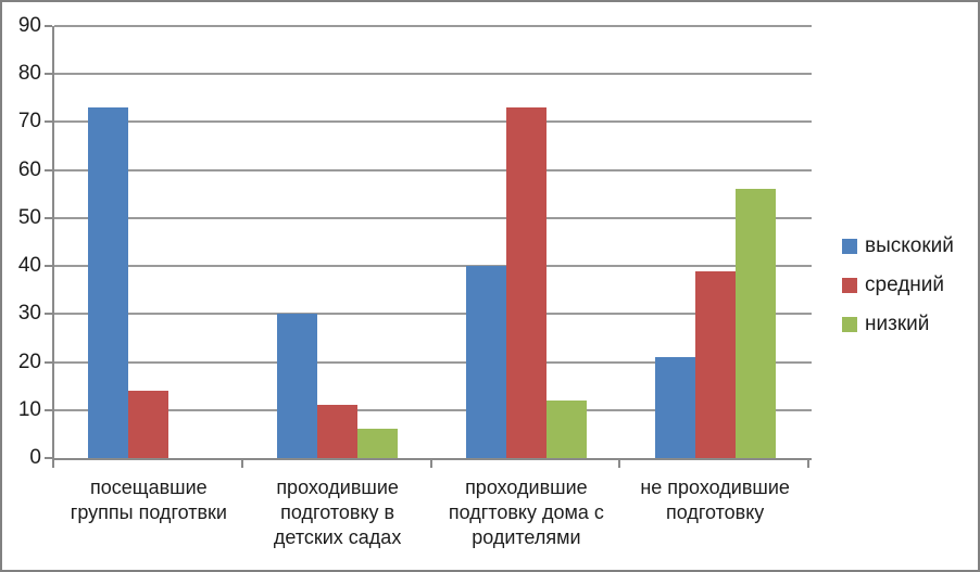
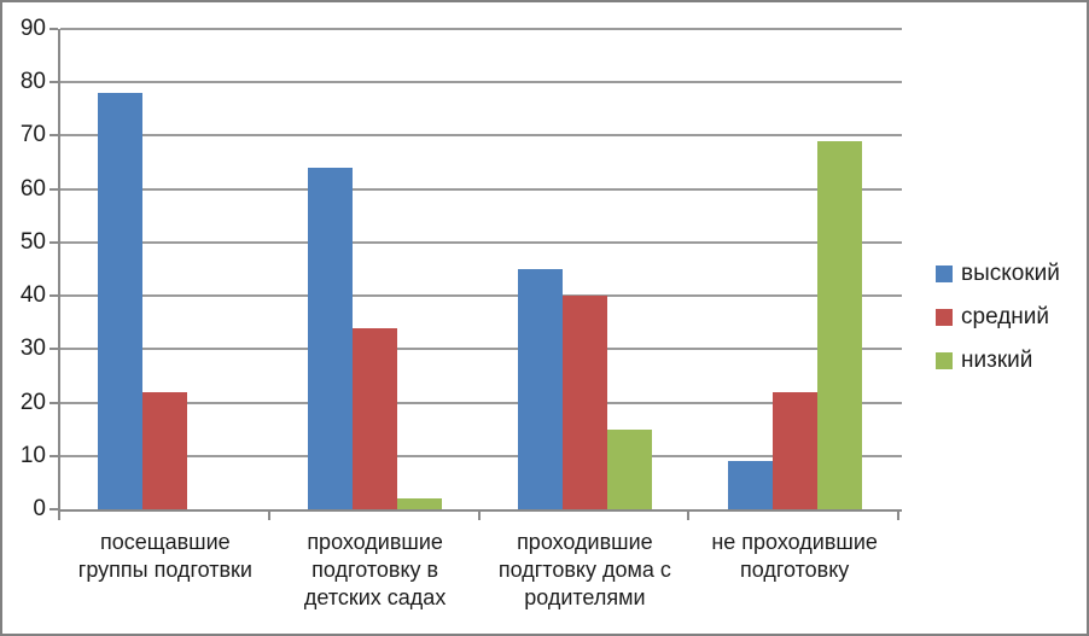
выскокий/посещавшие группы подготвки: 73 -> 78
средний/посещавшие группы подготвки: 14 -> 22
выскокий/проходившие подготовку в детских садах: 30 -> 64
средний/проходившие подготовку в детских садах: 11 -> 34
низкий/проходившие подготовку в детских садах: 6 -> 2
выскокий/проходившие подгтовку дома с родителями: 40 -> 45
средний/проходившие подгтовку дома с родителями: 73 -> 40
низкий/проходившие подгтовку дома с родителями: 12 -> 15
выскокий/не проходившие подготовку: 21 -> 9
средний/не проходившие подготовку: 39 -> 22
низкий/не проходившие подготовку: 56 -> 69
